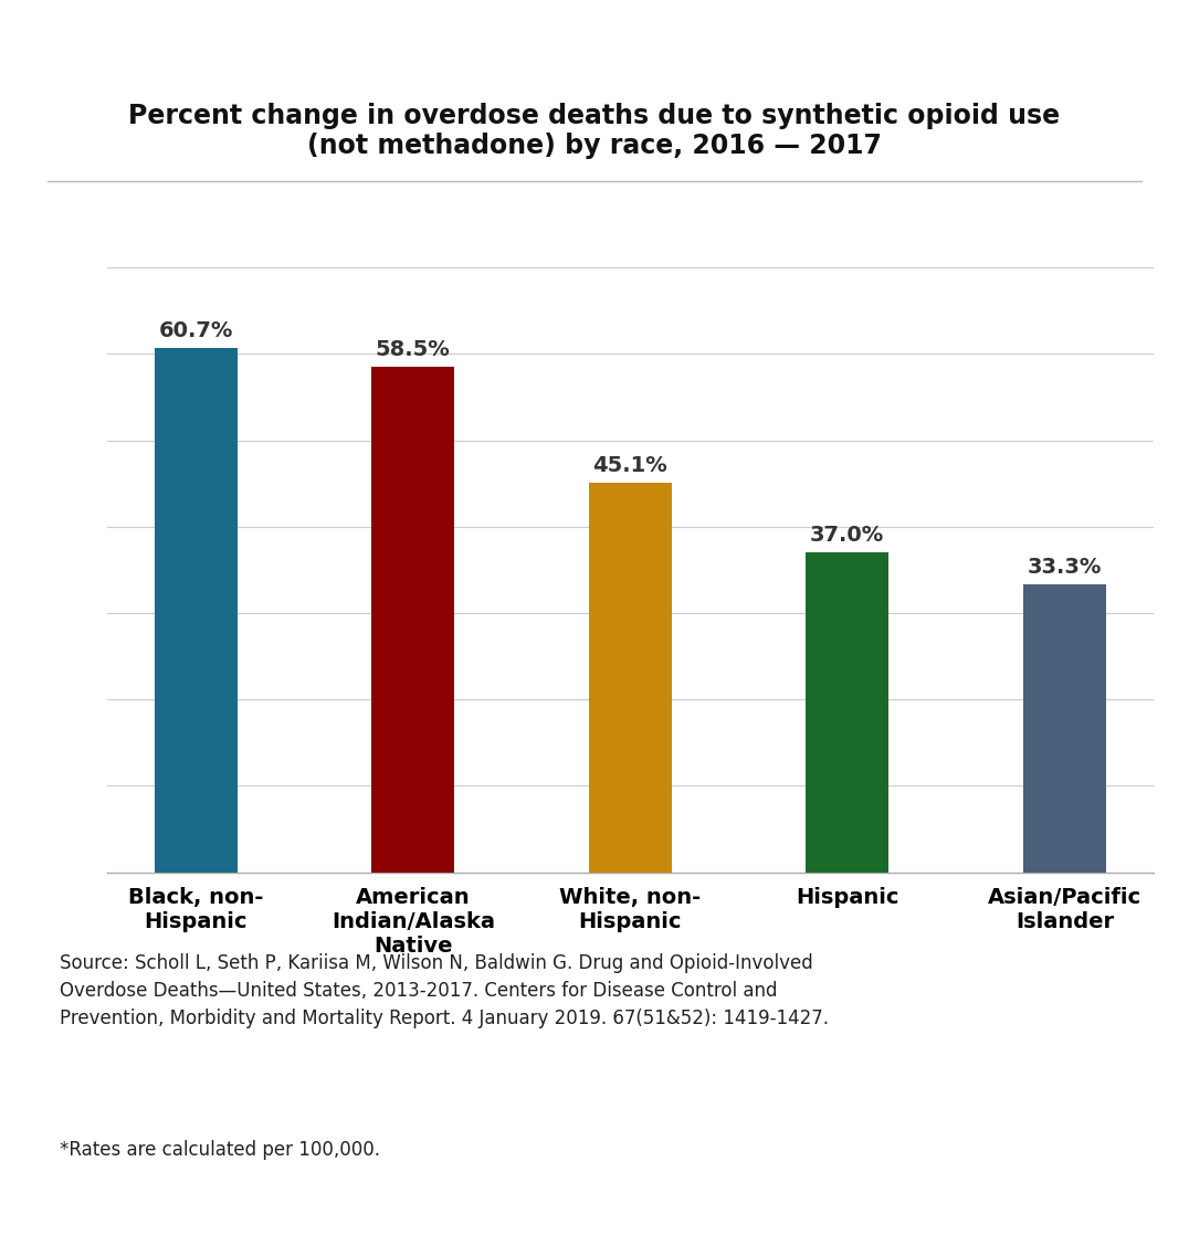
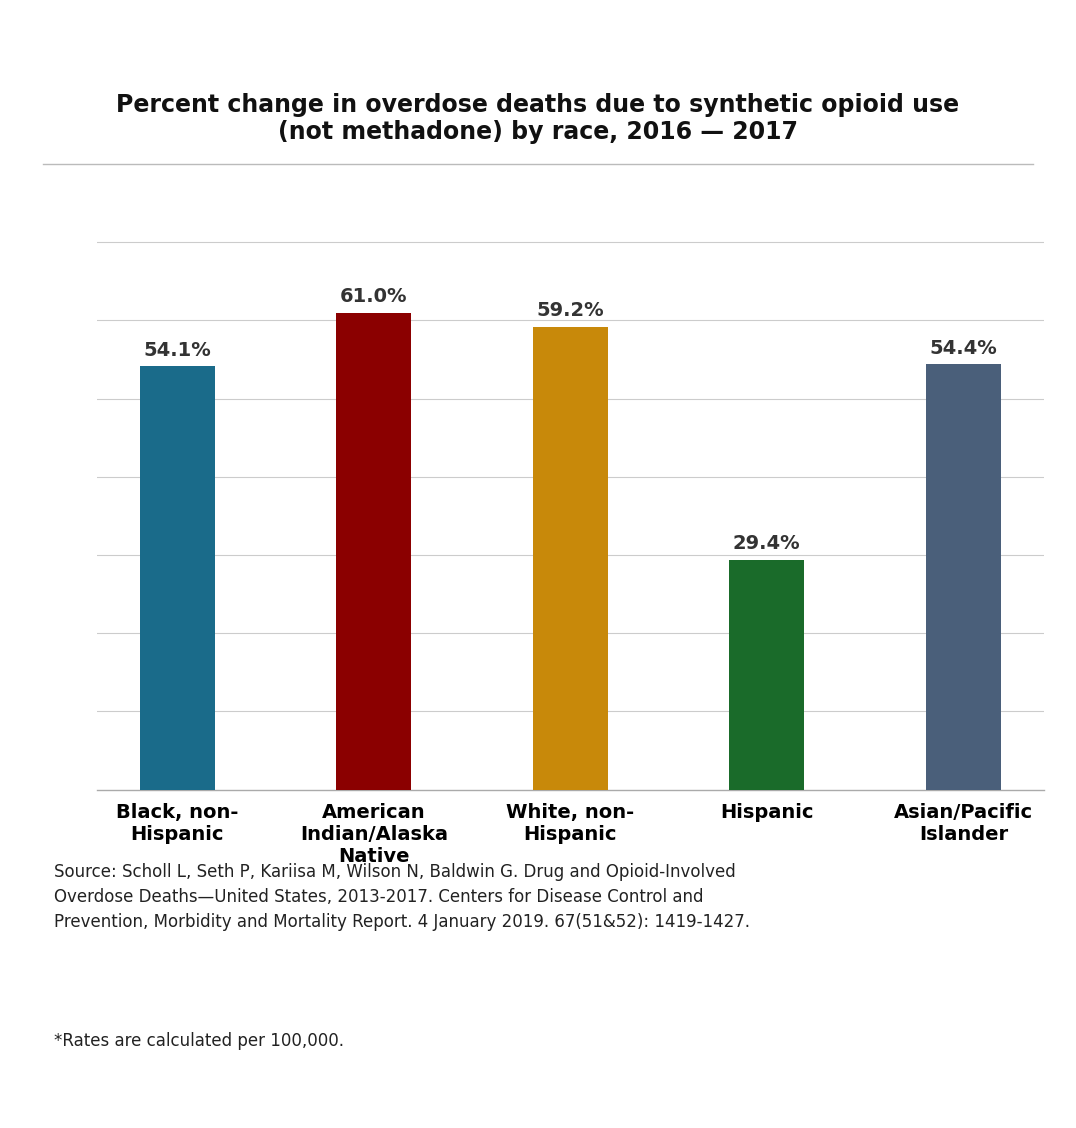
Black, non- Hispanic: 60.7% -> 54.1%
American Indian/Alaska Native: 58.5% -> 61.0%
White, non- Hispanic: 45.1% -> 59.2%
Hispanic: 37.0% -> 29.4%
Asian/Pacific Islander: 33.3% -> 54.4%
